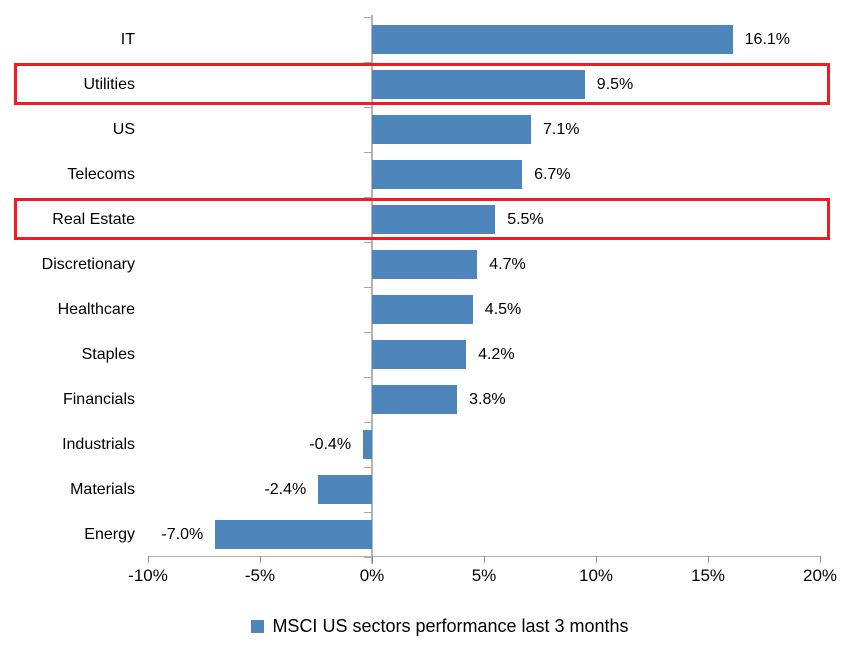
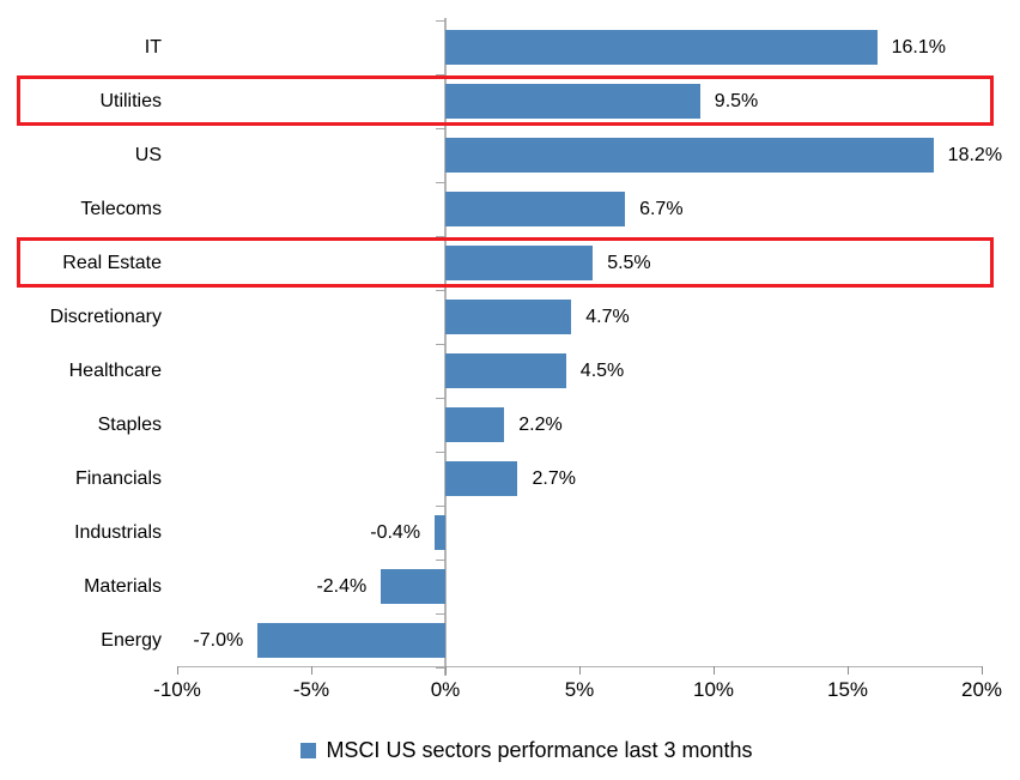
US: 7.1% -> 18.2%
Staples: 4.2% -> 2.2%
Financials: 3.8% -> 2.7%
